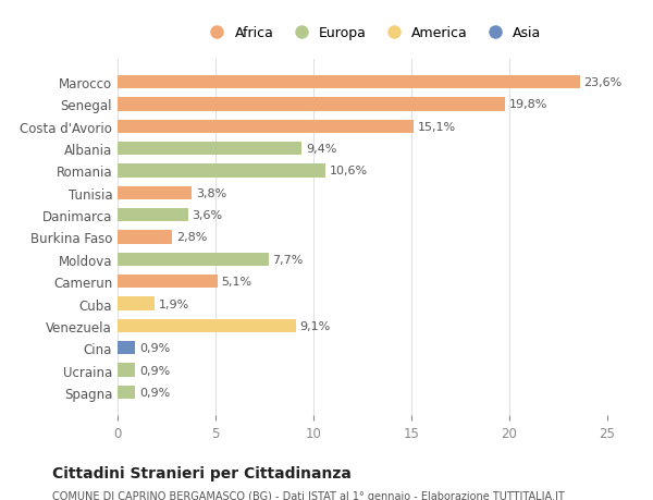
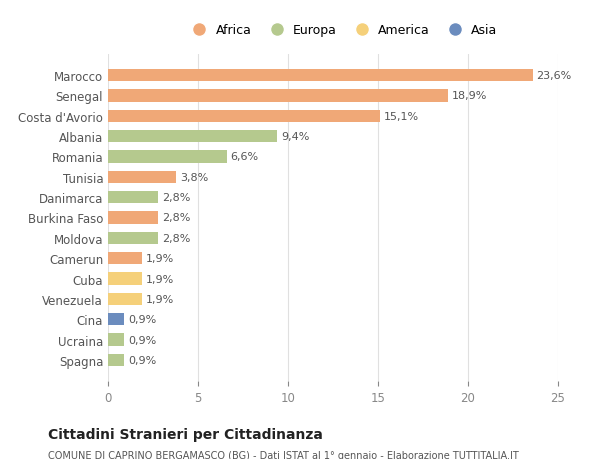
Senegal: 19,8% -> 18,9%
Romania: 10,6% -> 6,6%
Danimarca: 3,6% -> 2,8%
Moldova: 7,7% -> 2,8%
Camerun: 5,1% -> 1,9%
Venezuela: 9,1% -> 1,9%
